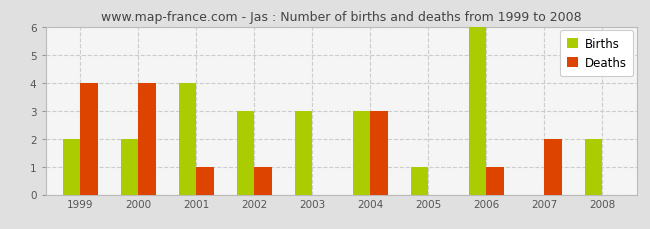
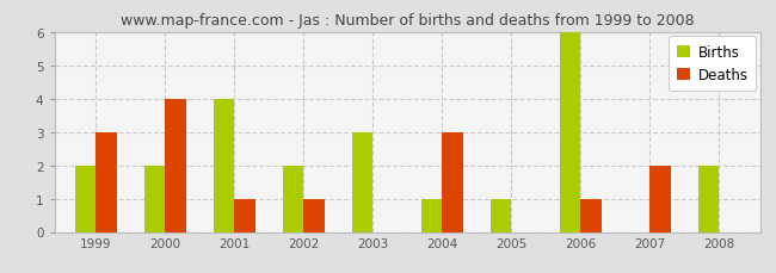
Deaths/1999: 4 -> 3
Births/2002: 3 -> 2
Births/2004: 3 -> 1
